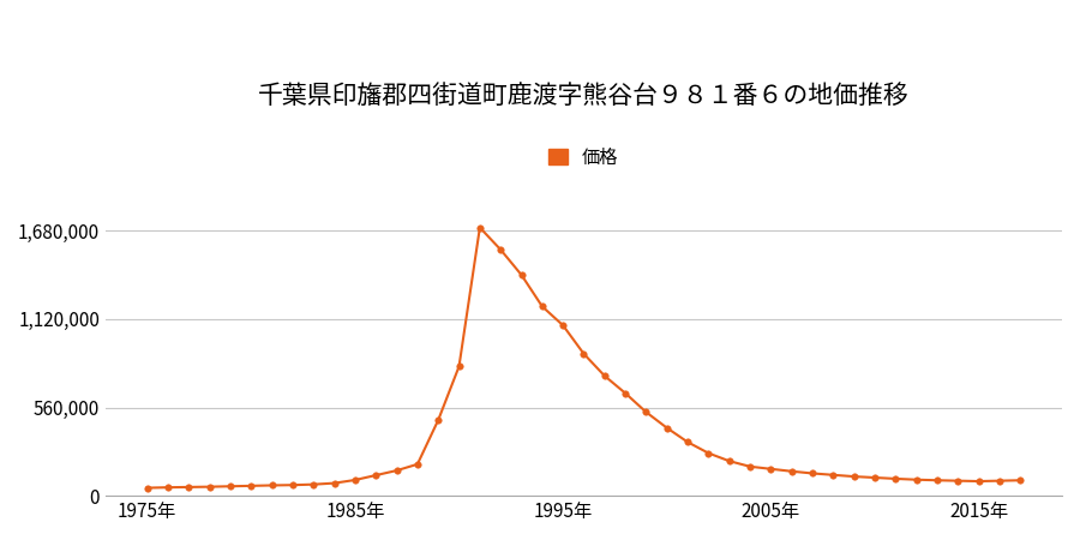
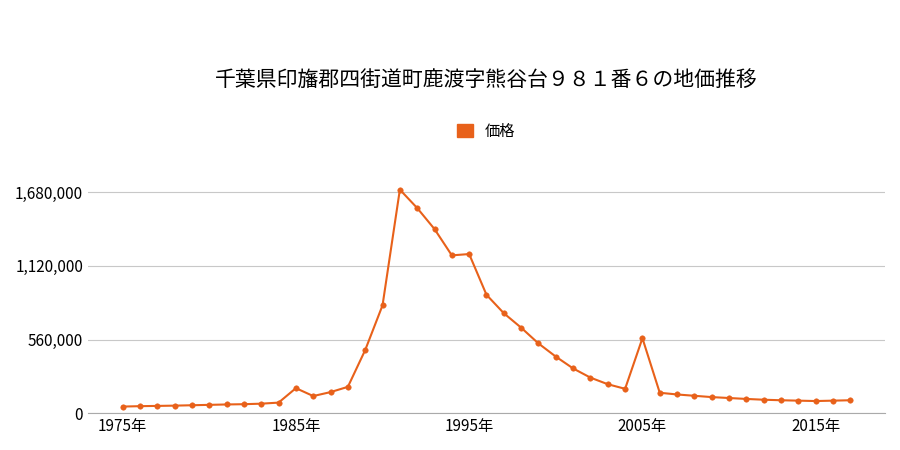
1985年: 100,000 -> 190,000
1995年: 1,080,000 -> 1,210,000
2005年: 170,000 -> 570,000
